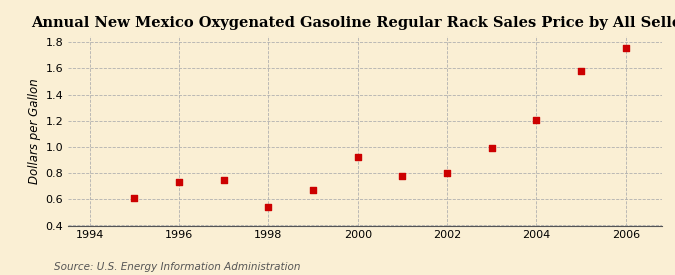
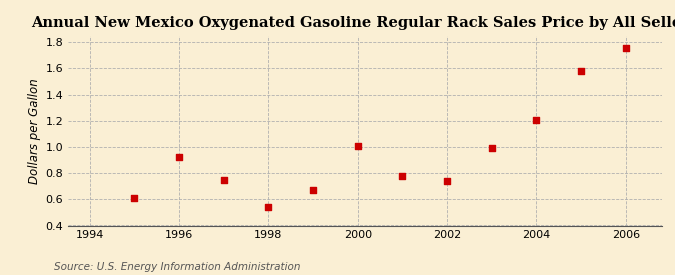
1996: 0.73 -> 0.92
2000: 0.92 -> 1.01
2002: 0.80 -> 0.74
